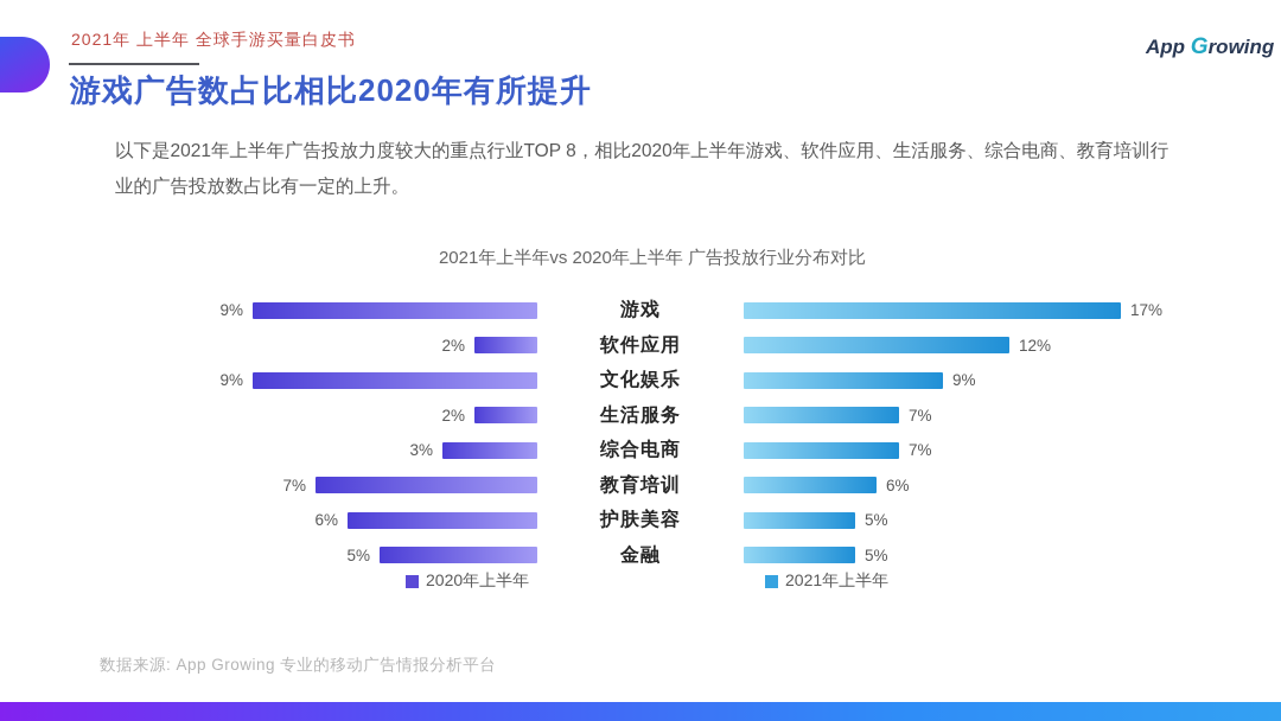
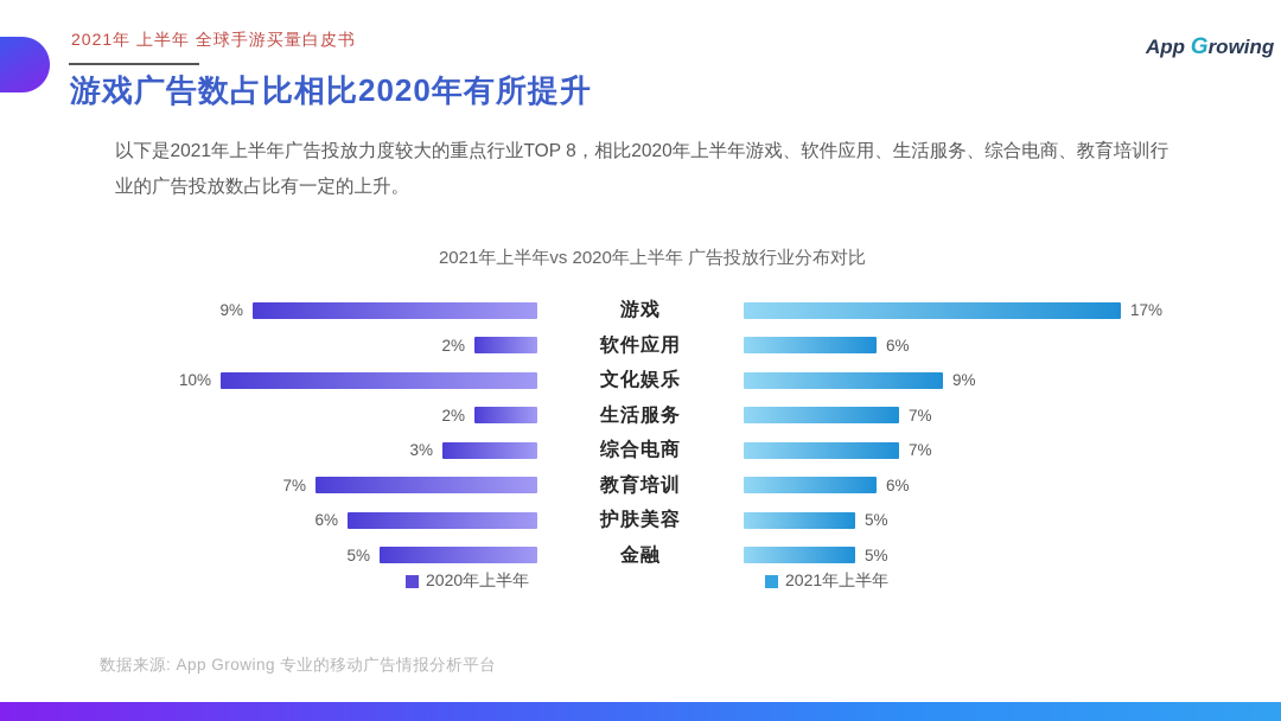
2021年上半年/软件应用: 12% -> 6%
2020年上半年/文化娱乐: 9% -> 10%
